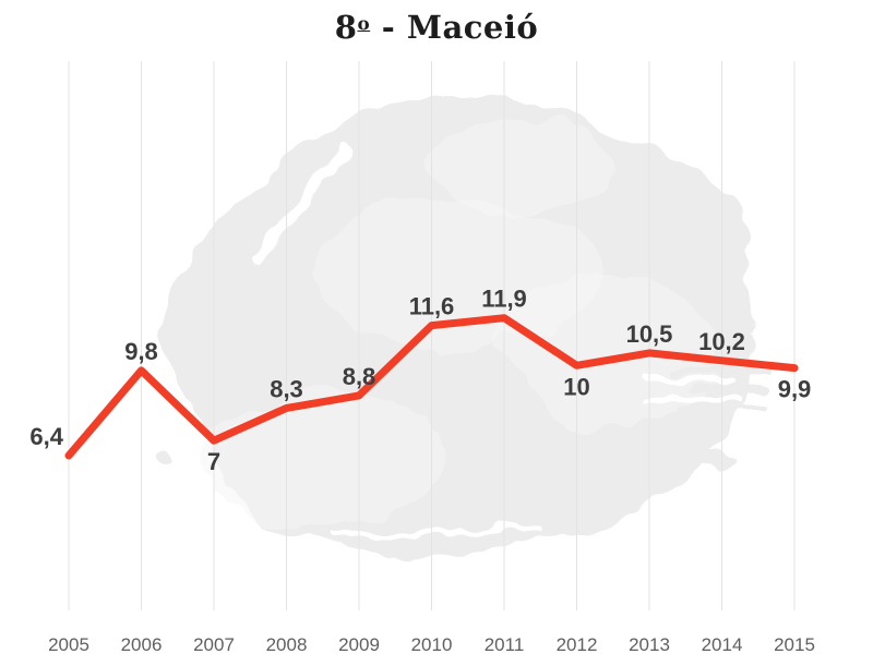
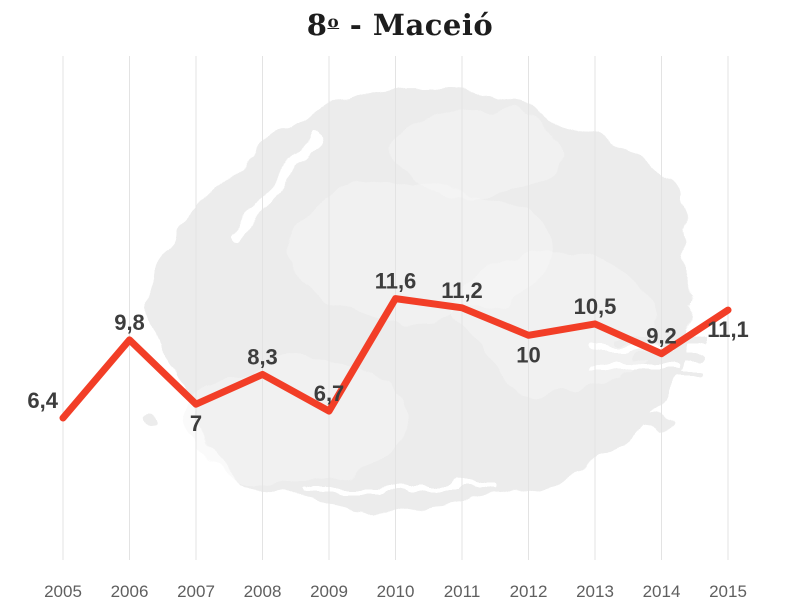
2009: 8,8 -> 6,7
2011: 11,9 -> 11,2
2014: 10,2 -> 9,2
2015: 9,9 -> 11,1
